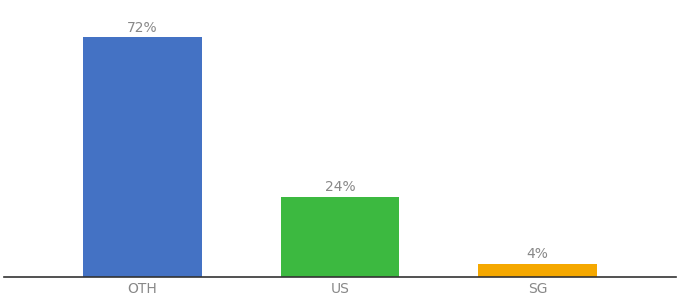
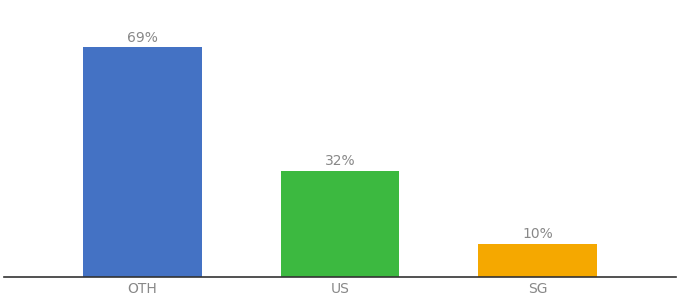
OTH: 72% -> 69%
US: 24% -> 32%
SG: 4% -> 10%
